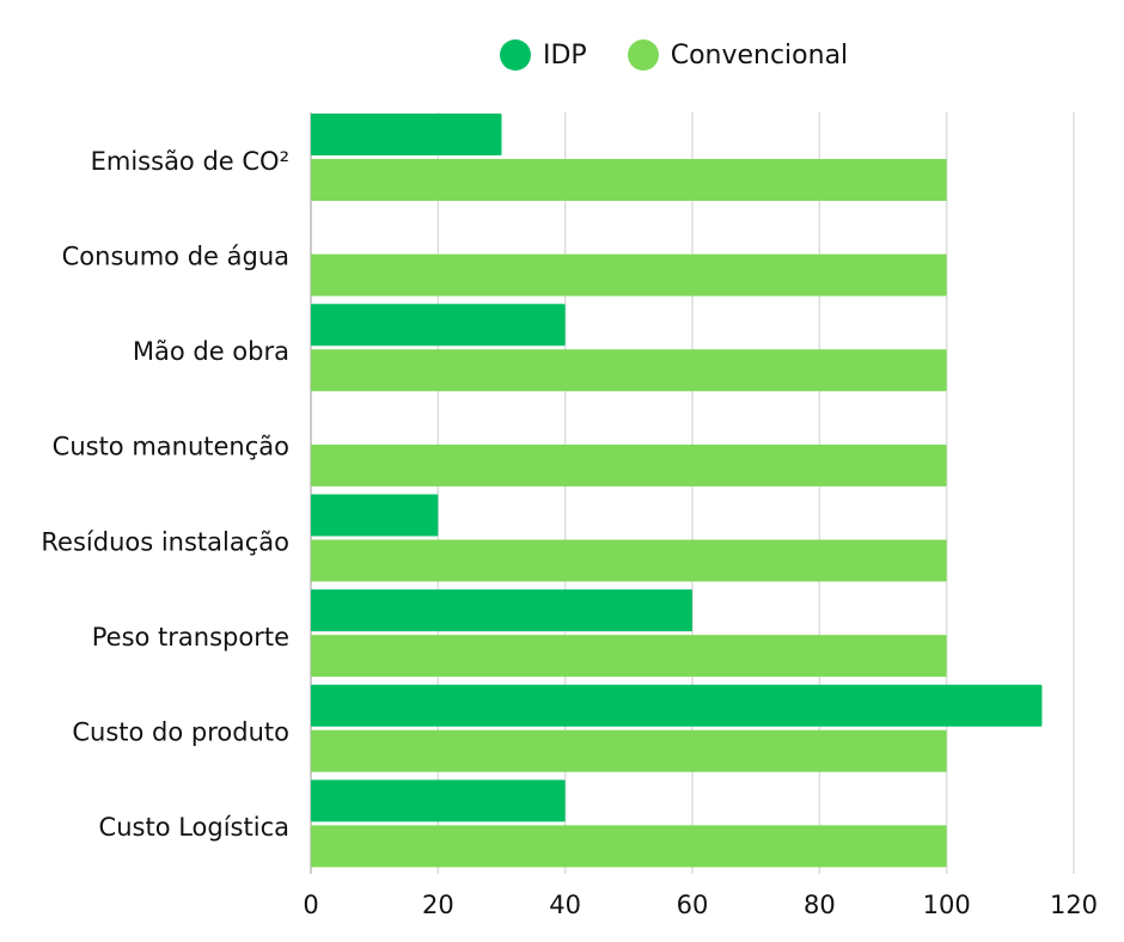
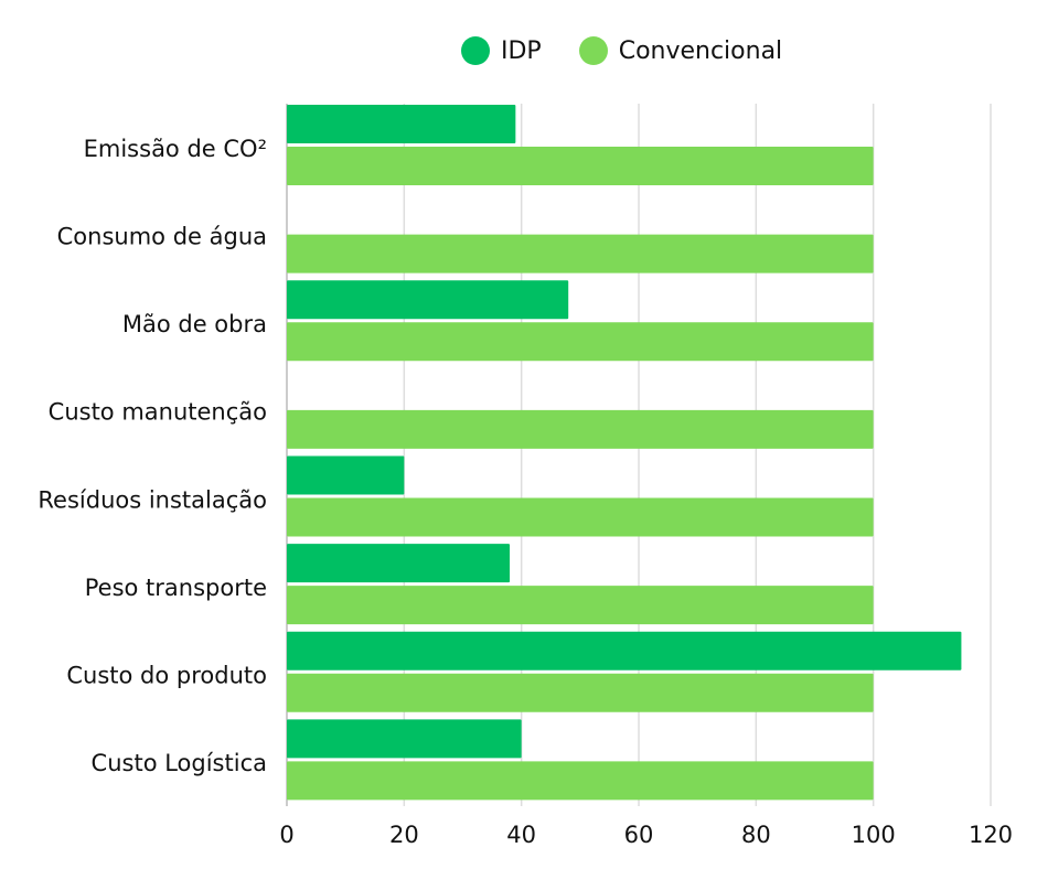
IDP/Emissão de CO²: 30 -> 39
IDP/Mão de obra: 40 -> 48
IDP/Peso transporte: 60 -> 38
